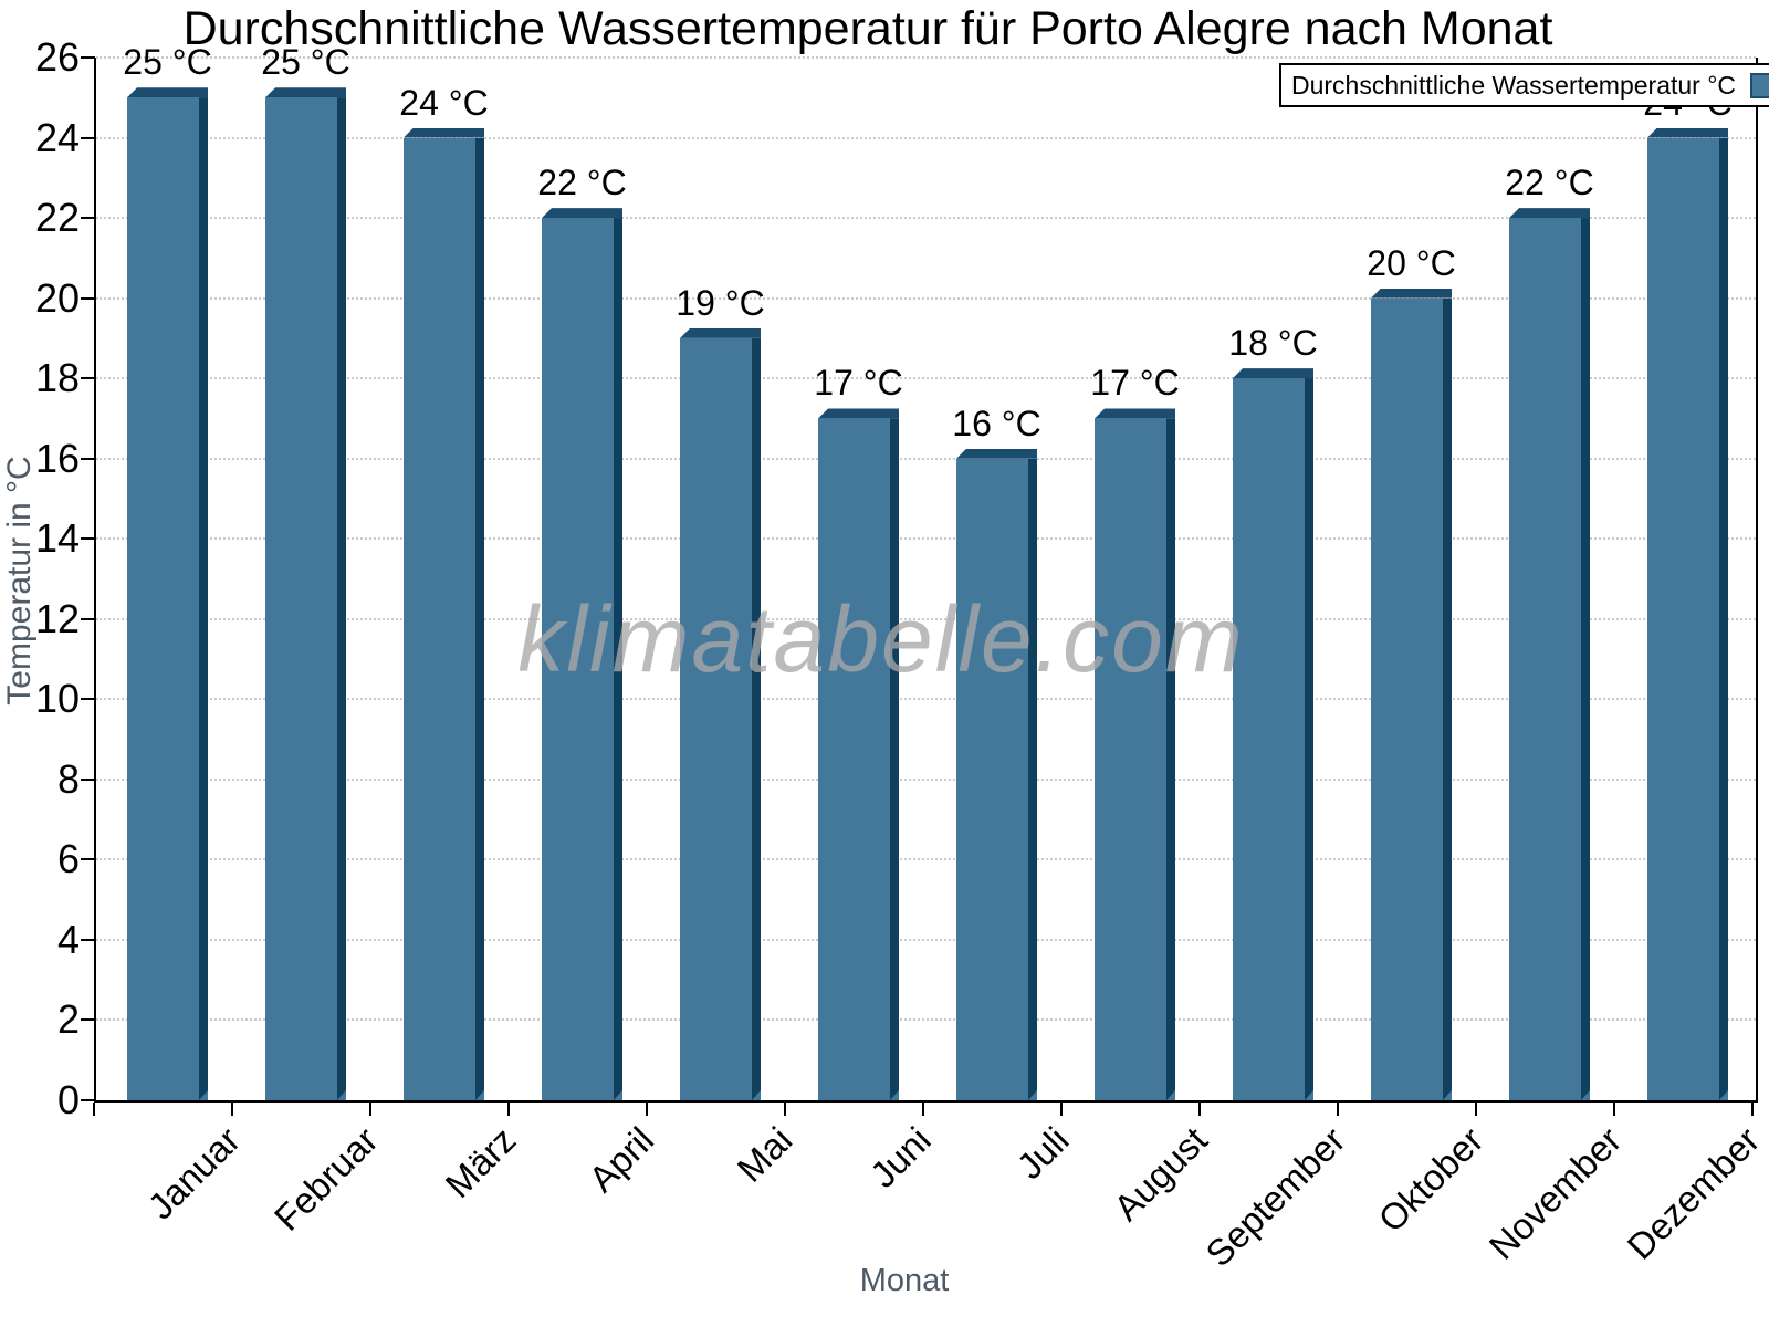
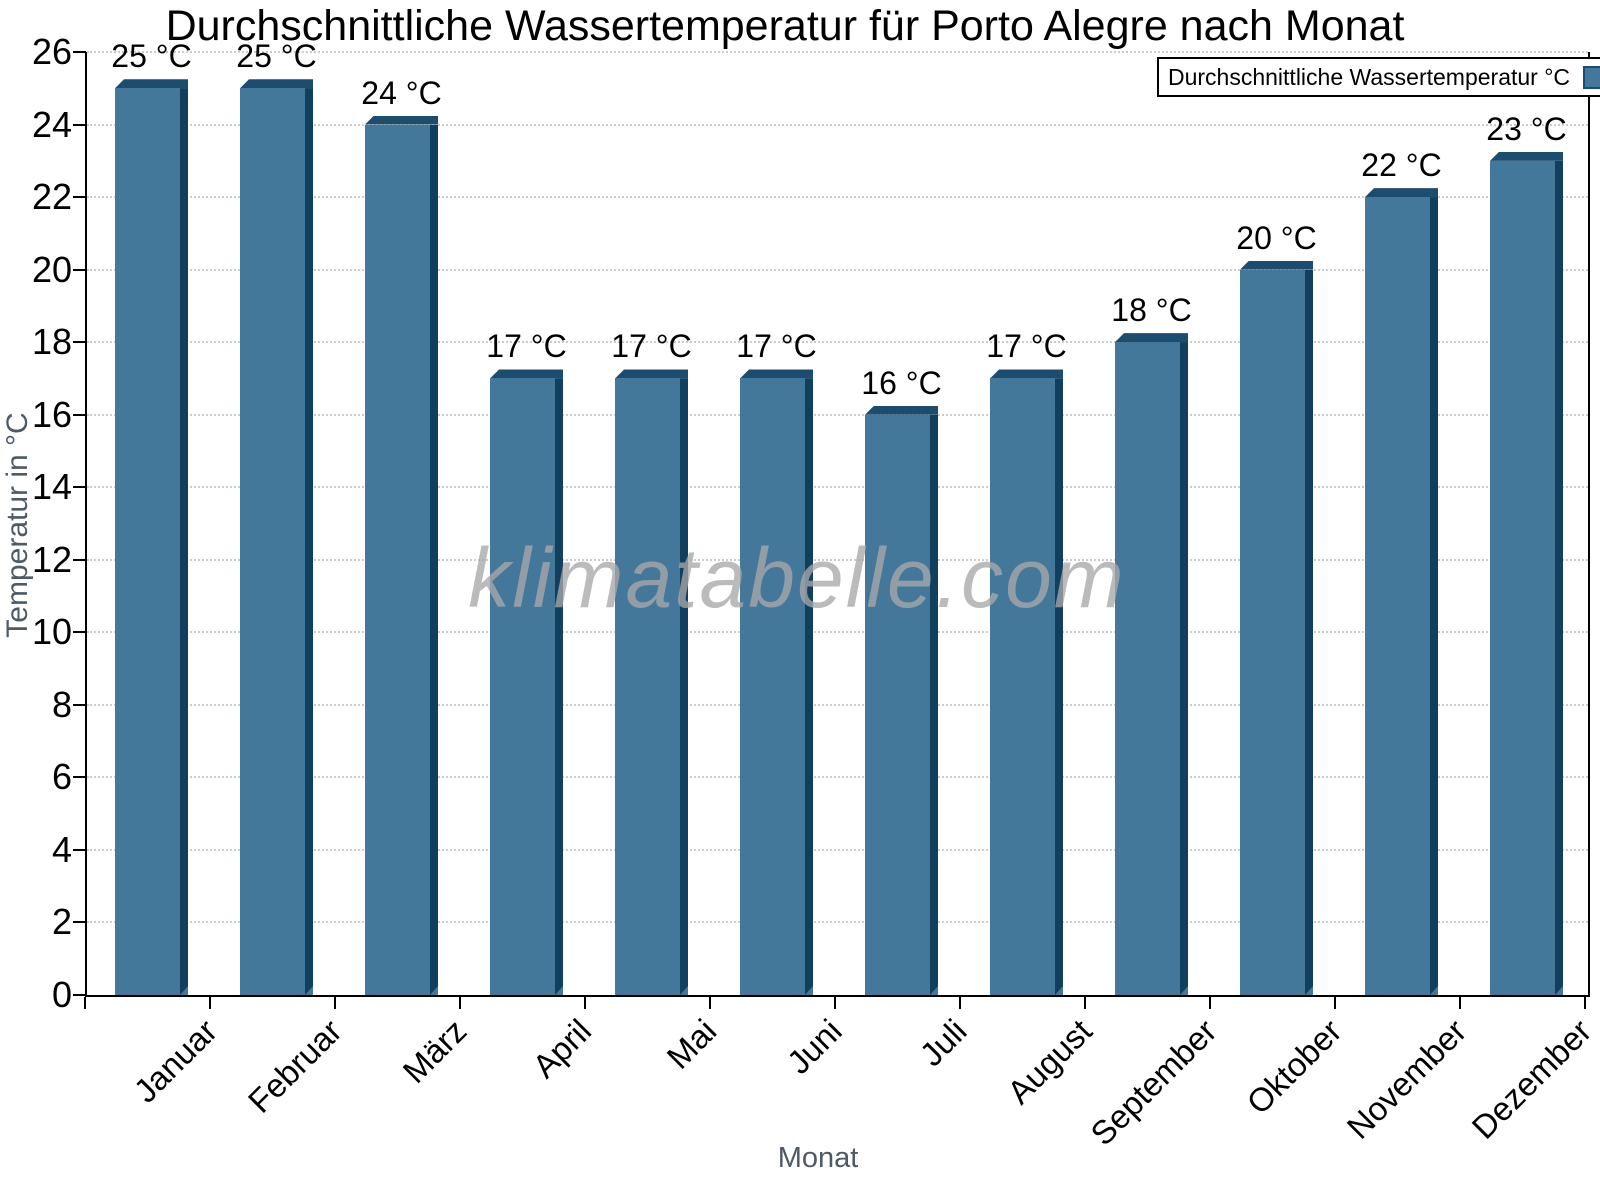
April: 22 -> 17
Mai: 19 -> 17
Dezember: 24 -> 23
